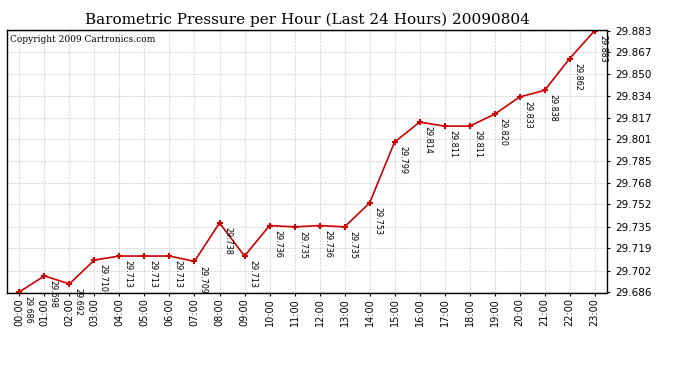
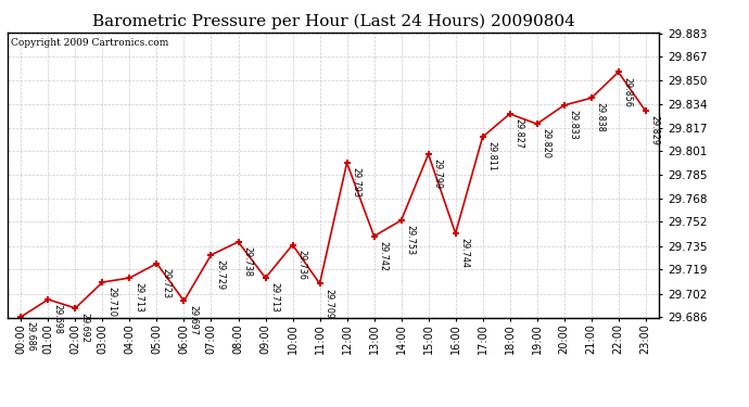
05:00: 29.713 -> 29.723
06:00: 29.713 -> 29.697
07:00: 29.709 -> 29.729
11:00: 29.735 -> 29.709
12:00: 29.736 -> 29.793
13:00: 29.735 -> 29.742
16:00: 29.814 -> 29.744
18:00: 29.811 -> 29.827
22:00: 29.862 -> 29.856
23:00: 29.883 -> 29.829
